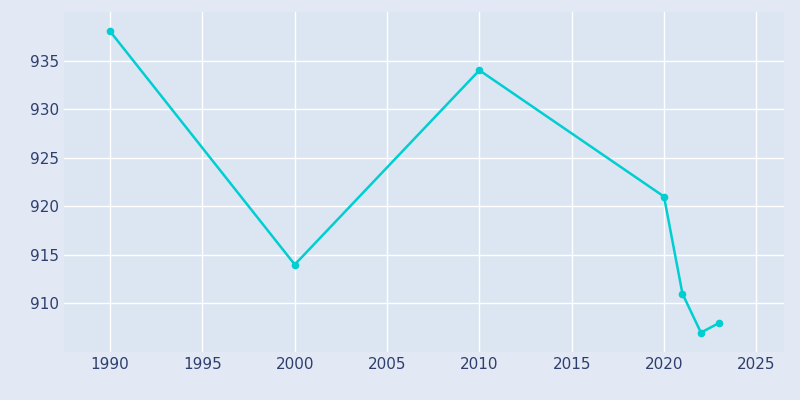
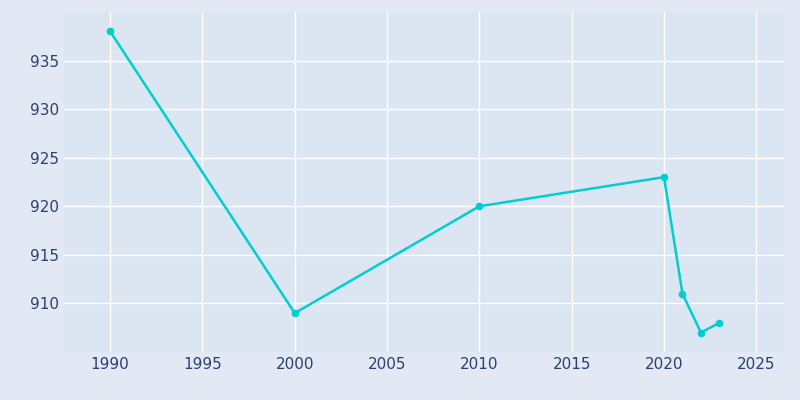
2000: 914 -> 909
2010: 934 -> 920
2020: 921 -> 923
